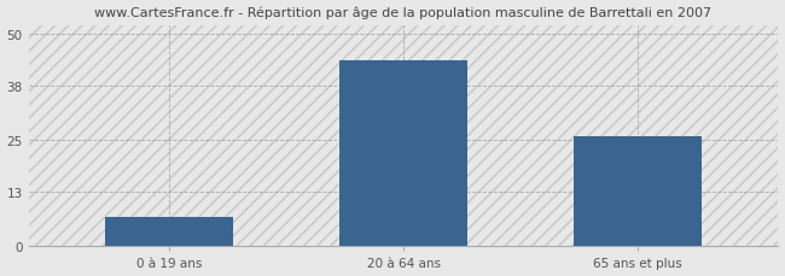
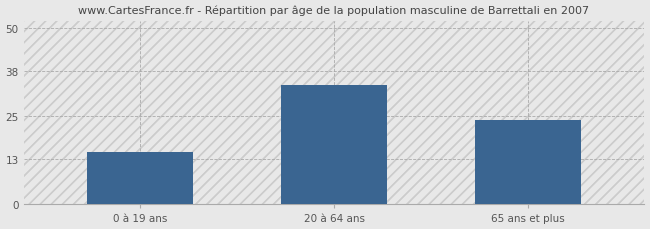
0 à 19 ans: 7 -> 15
20 à 64 ans: 44 -> 34
65 ans et plus: 26 -> 24
